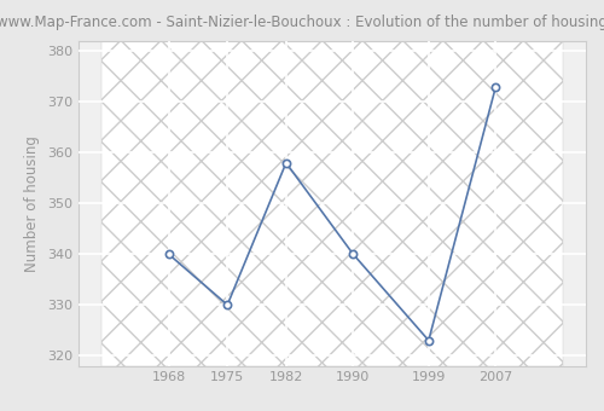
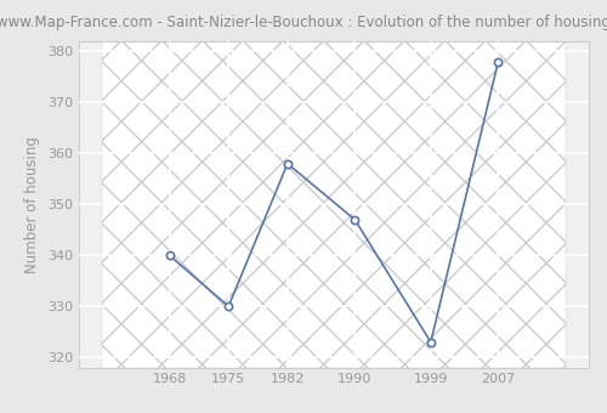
1990: 340 -> 347
2007: 373 -> 378
